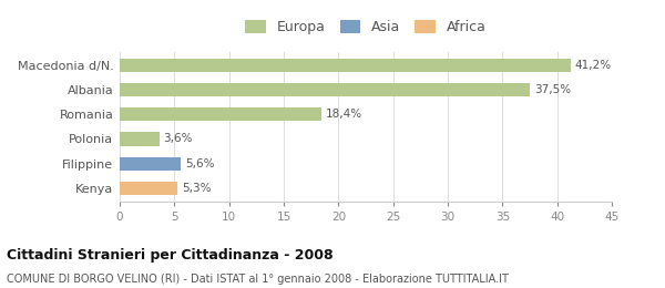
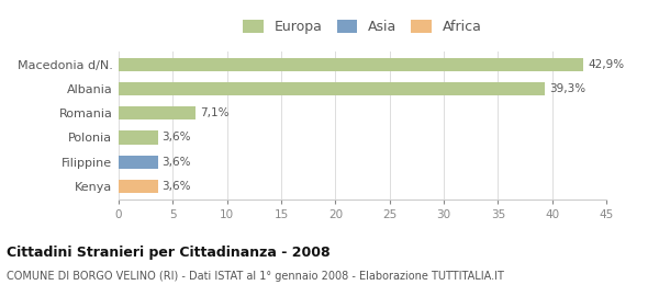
Macedonia d/N.: 41,2% -> 42,9%
Albania: 37,5% -> 39,3%
Romania: 18,4% -> 7,1%
Filippine: 5,6% -> 3,6%
Kenya: 5,3% -> 3,6%
